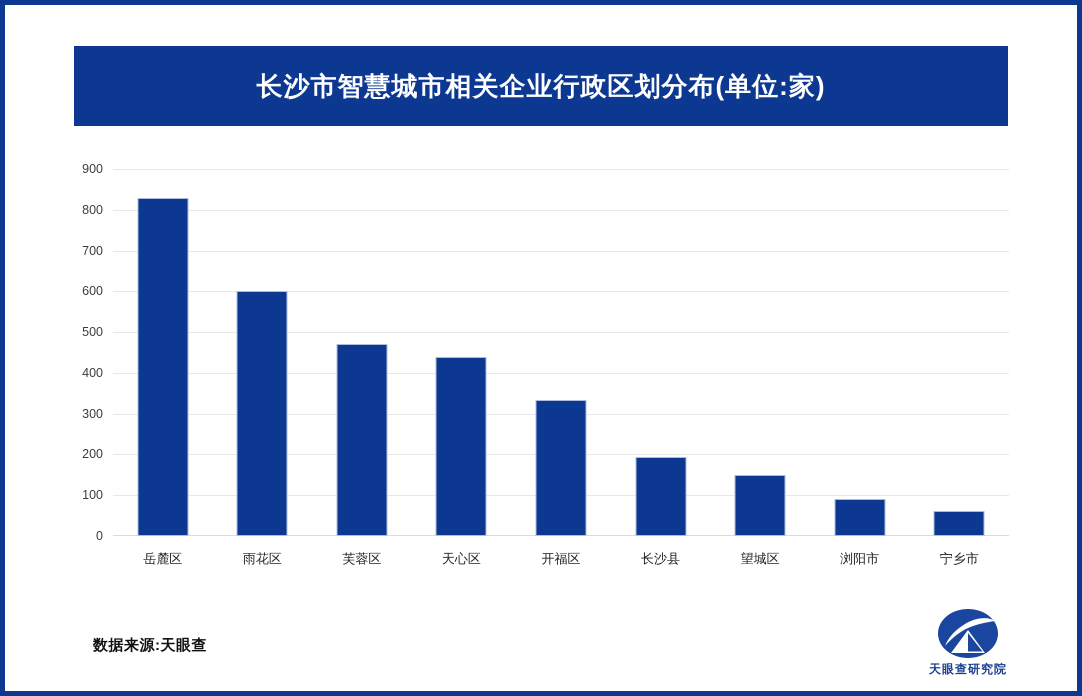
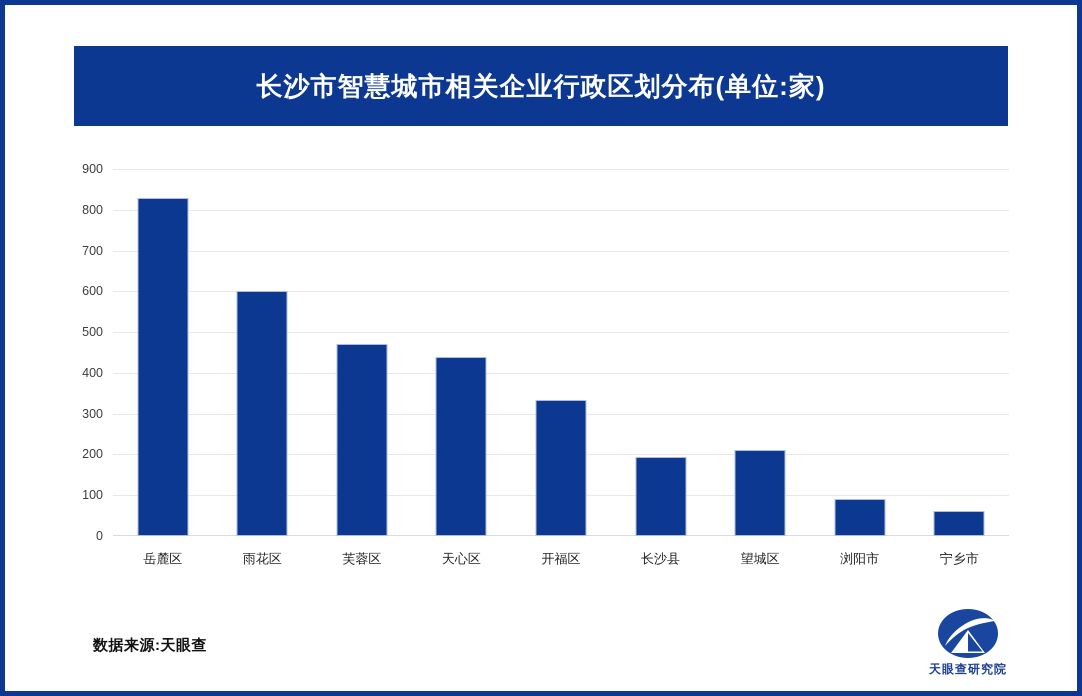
望城区: 150 -> 210
